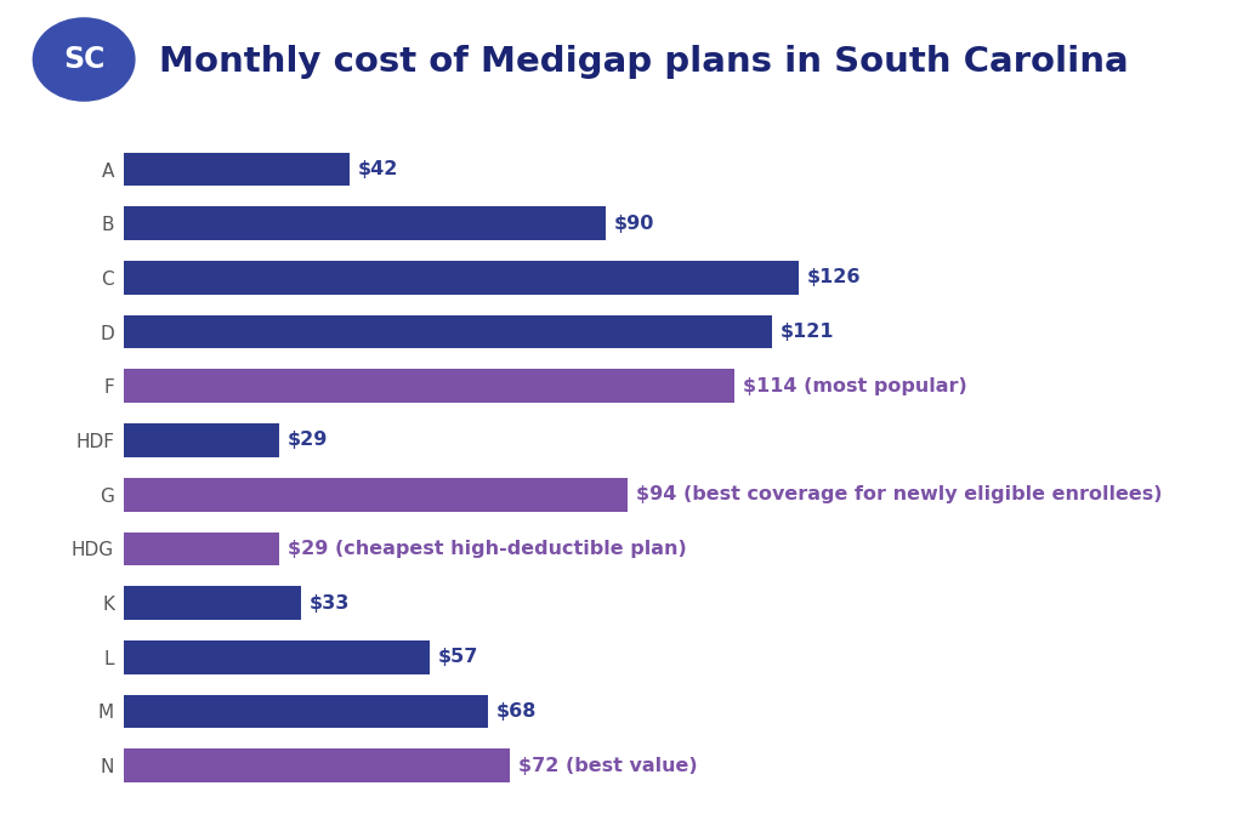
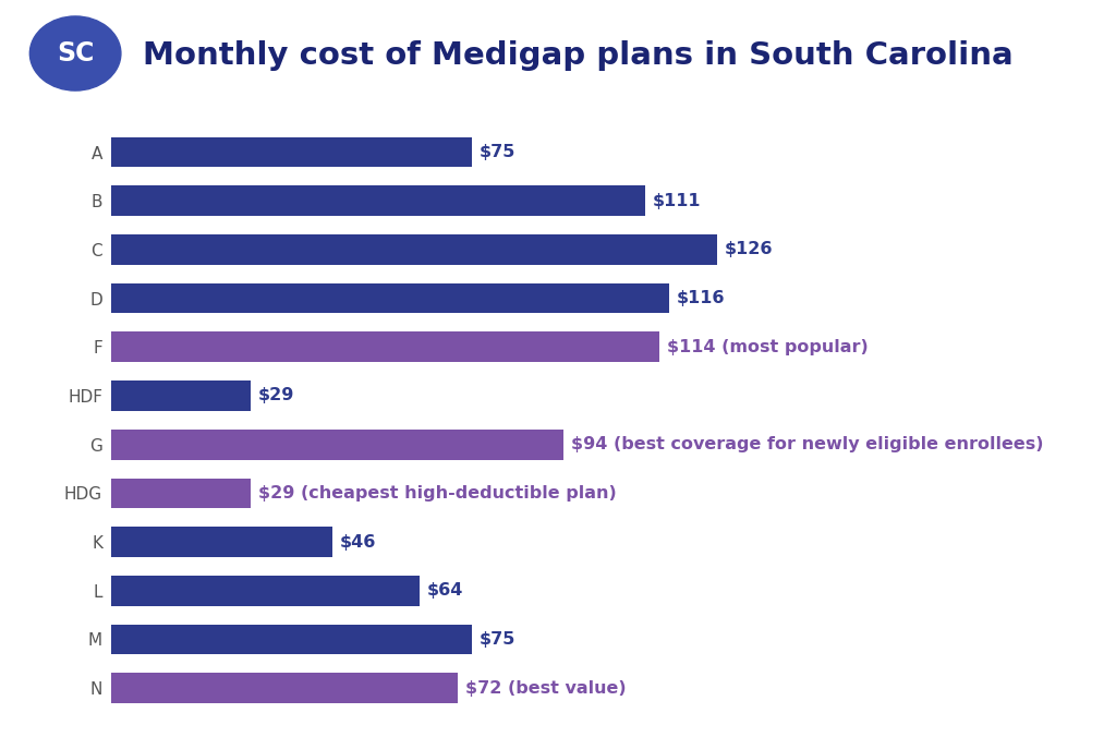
A: $42 -> $75
B: $90 -> $111
D: $121 -> $116
K: $33 -> $46
L: $57 -> $64
M: $68 -> $75
